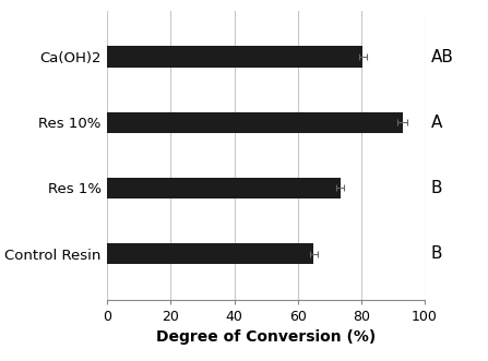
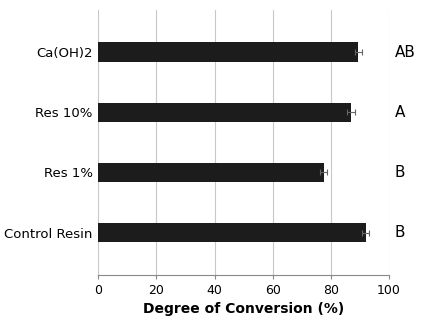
Ca(OH)2: 80.5 -> 89.5
Res 10%: 93.0 -> 87.0
Res 1%: 73.5 -> 77.5
Control Resin: 65.0 -> 92.0
